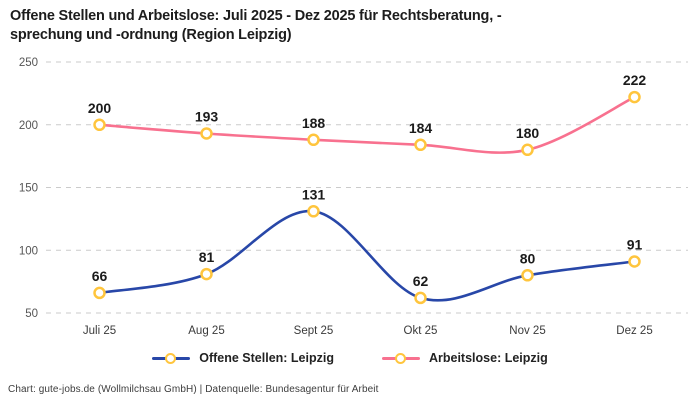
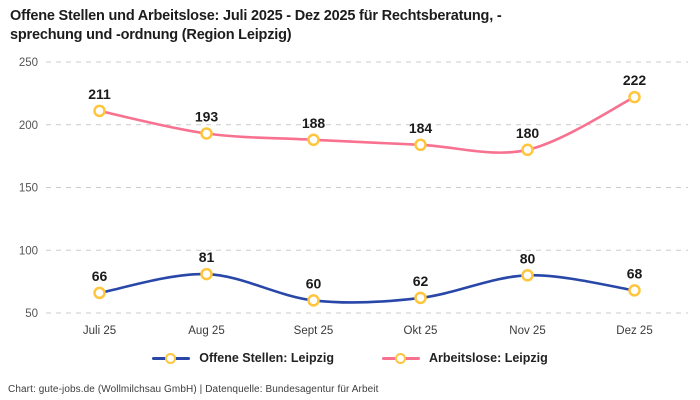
Arbeitslose: Leipzig/Juli 25: 200 -> 211
Offene Stellen: Leipzig/Sept 25: 131 -> 60
Offene Stellen: Leipzig/Dez 25: 91 -> 68
